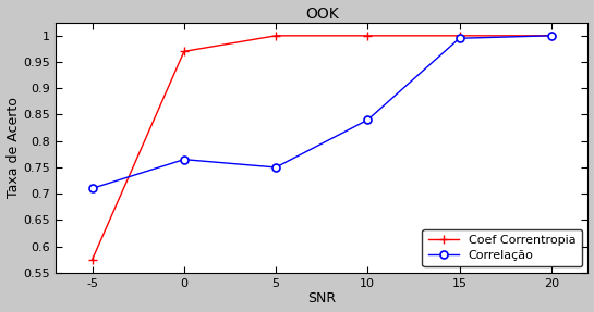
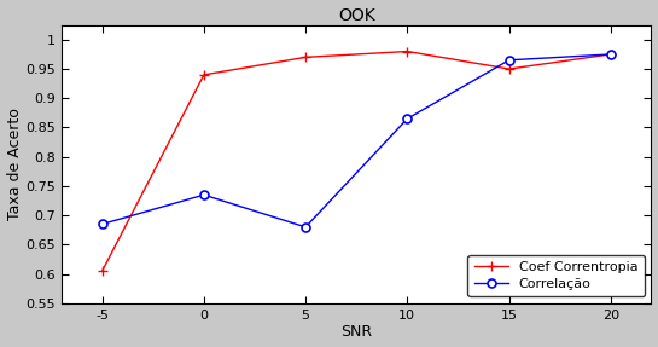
Coef Correntropia/-5: 0.575 -> 0.605
Correlação/-5: 0.710 -> 0.685
Coef Correntropia/0: 0.970 -> 0.940
Correlação/0: 0.765 -> 0.735
Coef Correntropia/5: 1.000 -> 0.970
Correlação/5: 0.750 -> 0.680
Coef Correntropia/10: 1.000 -> 0.980
Correlação/10: 0.840 -> 0.865
Coef Correntropia/15: 1.000 -> 0.950
Correlação/15: 0.995 -> 0.965
Coef Correntropia/20: 1.000 -> 0.975
Correlação/20: 1.000 -> 0.975
